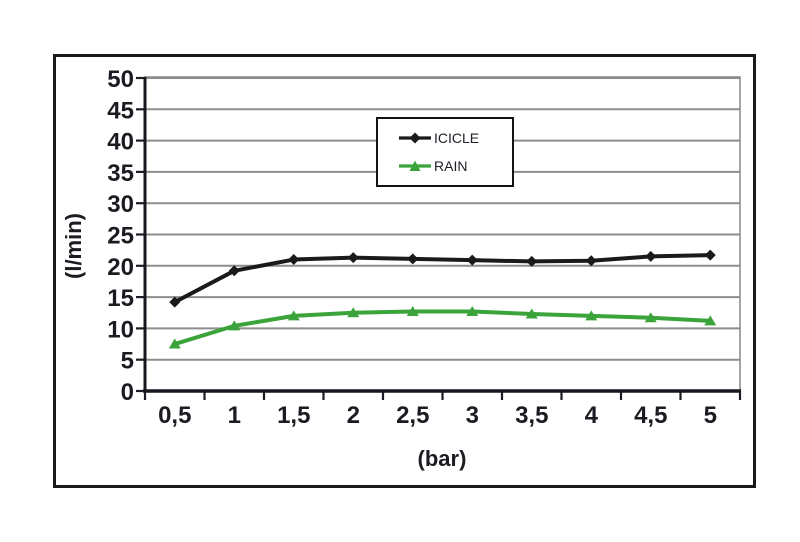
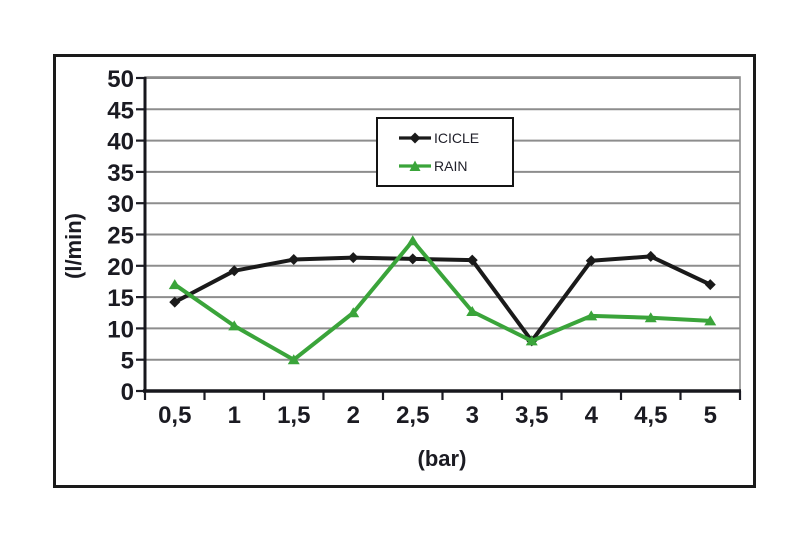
RAIN/0,5: 8 -> 17
RAIN/1,5: 12 -> 5
RAIN/2,5: 13 -> 24
ICICLE/3,5: 21 -> 8
RAIN/3,5: 12 -> 8
ICICLE/5: 22 -> 17
